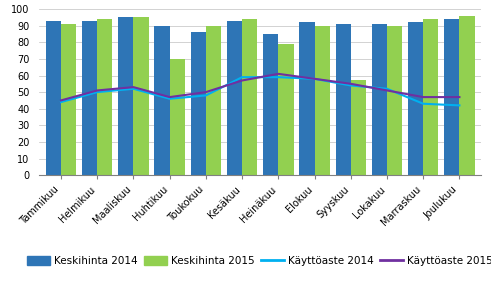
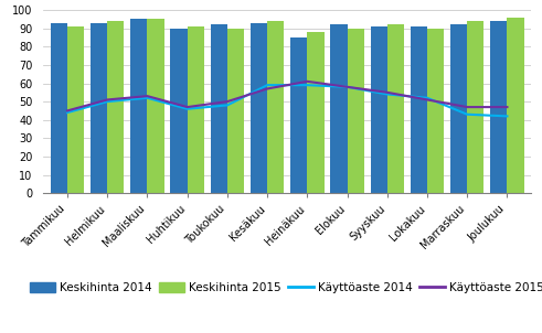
Keskihinta 2015/Huhtikuu: 70 -> 91
Keskihinta 2014/Toukokuu: 86 -> 92
Keskihinta 2015/Heinäkuu: 79 -> 88
Keskihinta 2015/Syyskuu: 57 -> 92
